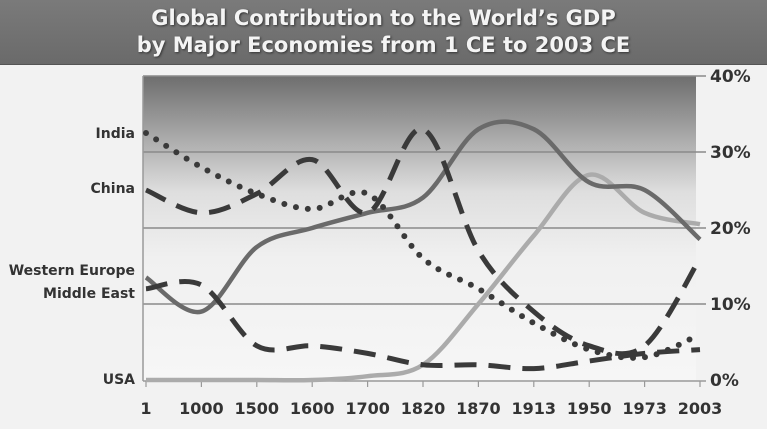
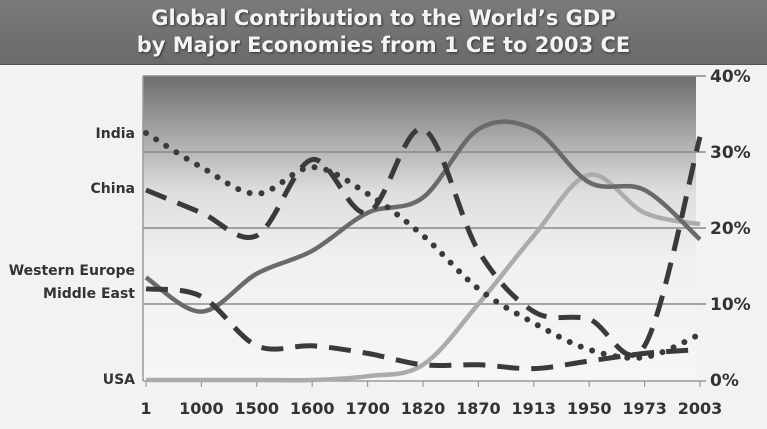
Middle East/1000: 12% -> 11%
China/1500: 24% -> 19%
Western Europe/1500: 18% -> 14%
India/1600: 22% -> 28%
Western Europe/1600: 20% -> 17%
India/1820: 16% -> 19%
China/1950: 4% -> 8%
China/2003: 16% -> 32%
